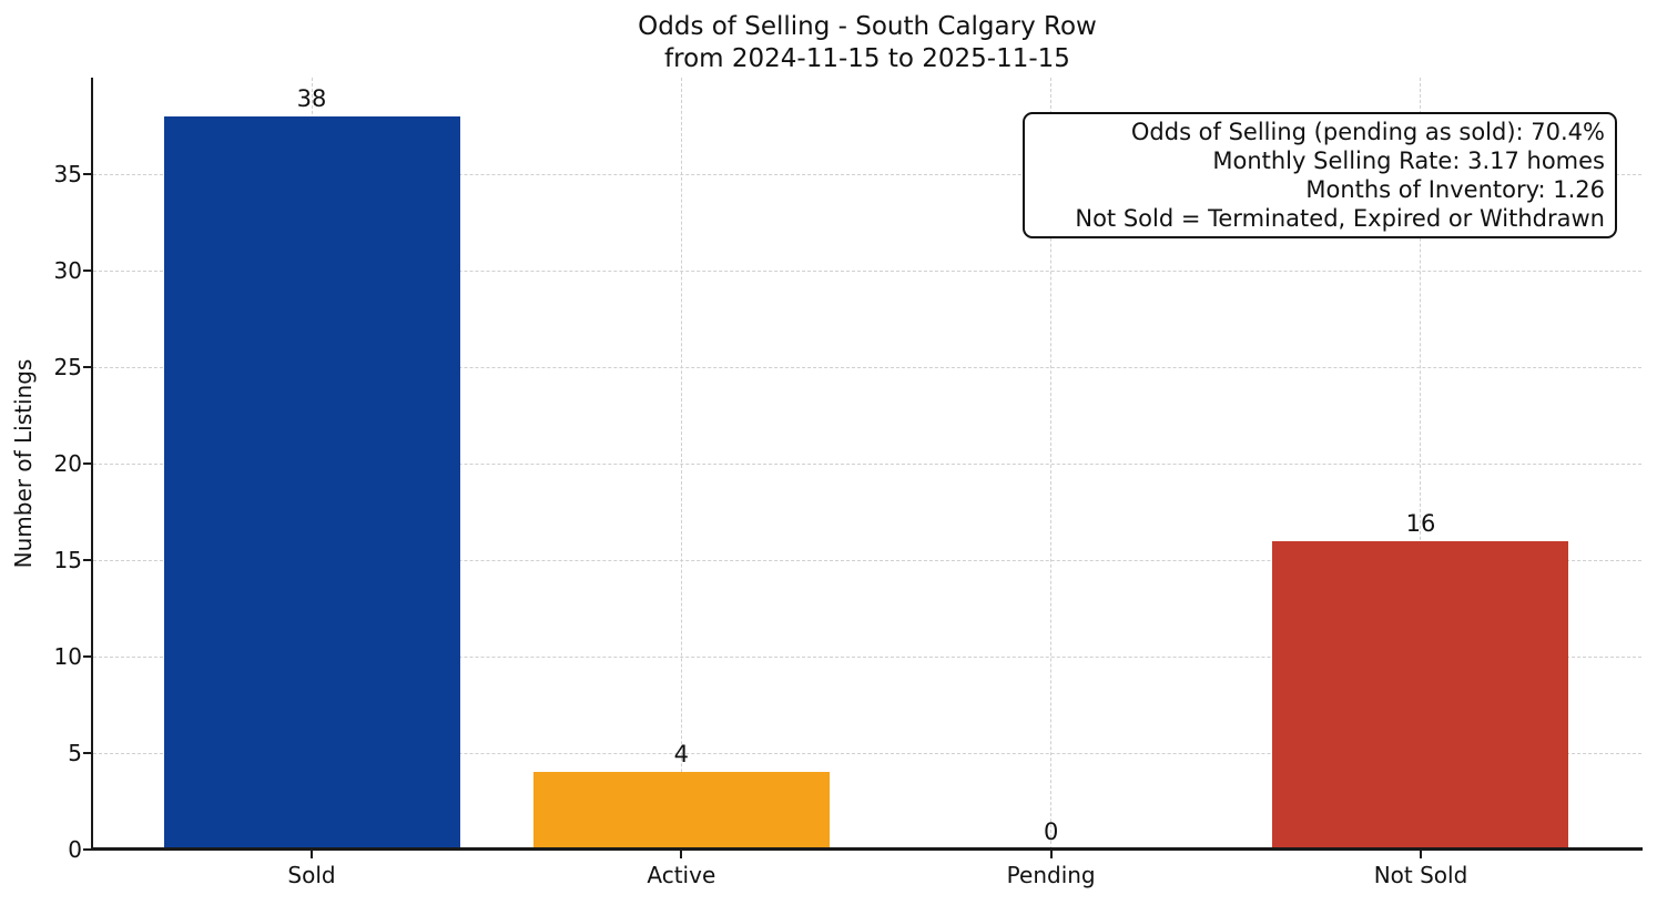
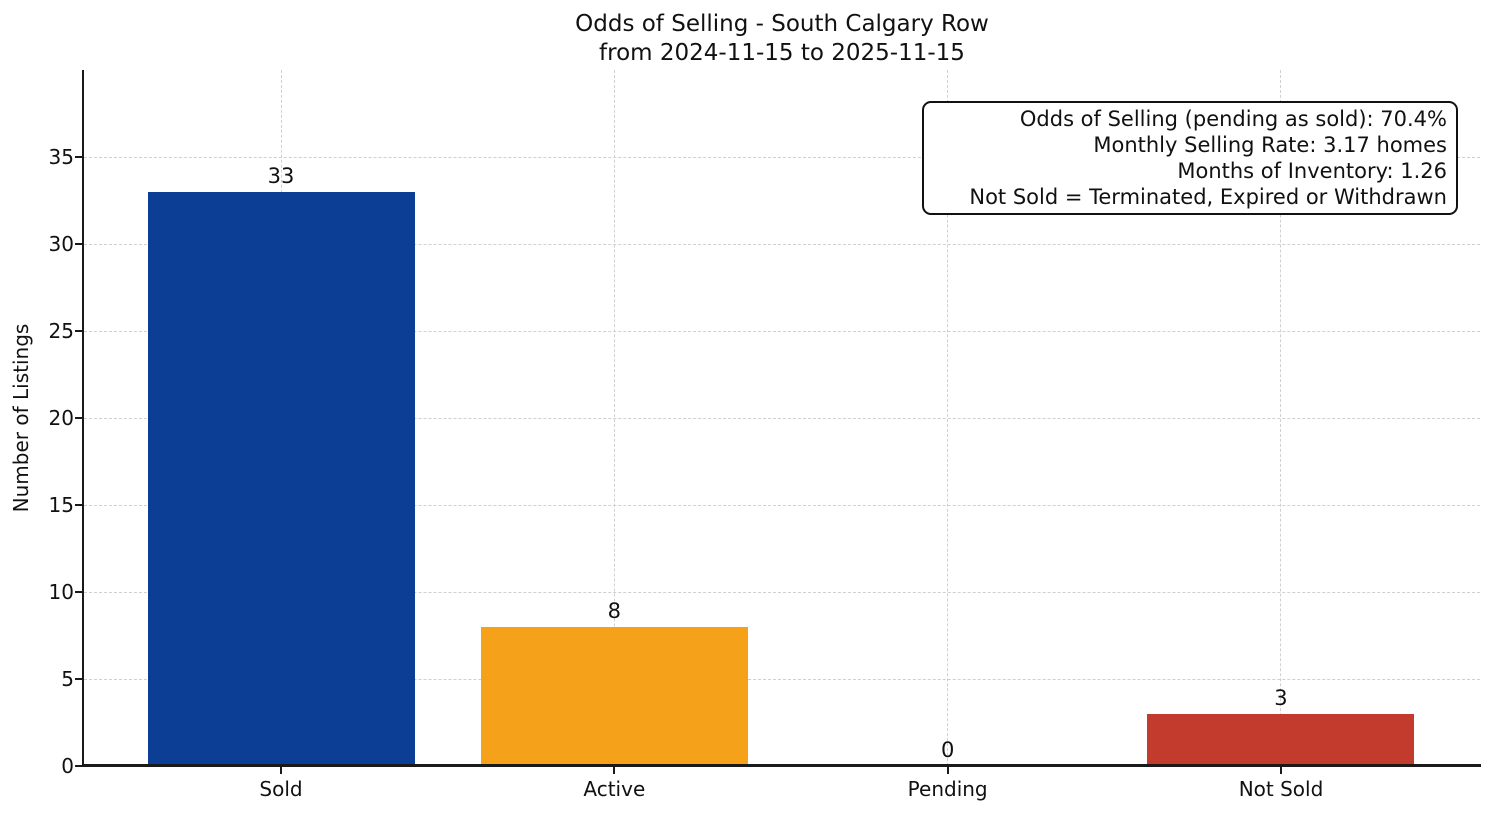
Sold: 38 -> 33
Active: 4 -> 8
Not Sold: 16 -> 3
